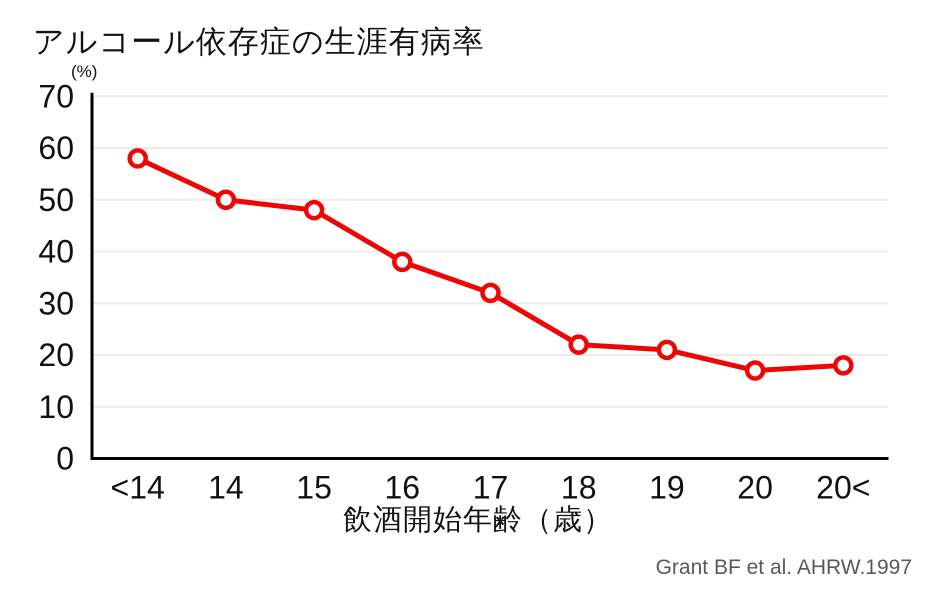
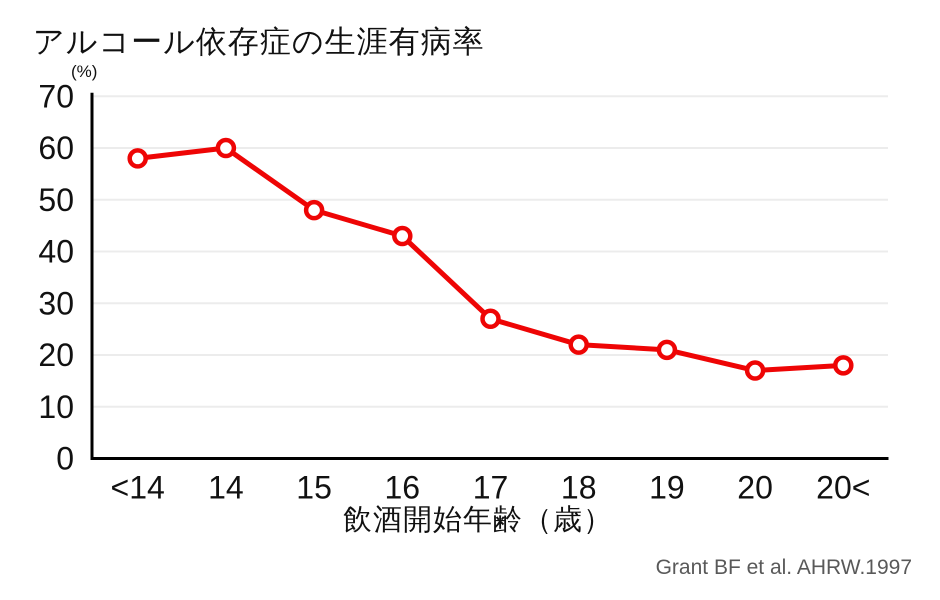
14: 50 -> 60
16: 38 -> 43
17: 32 -> 27
